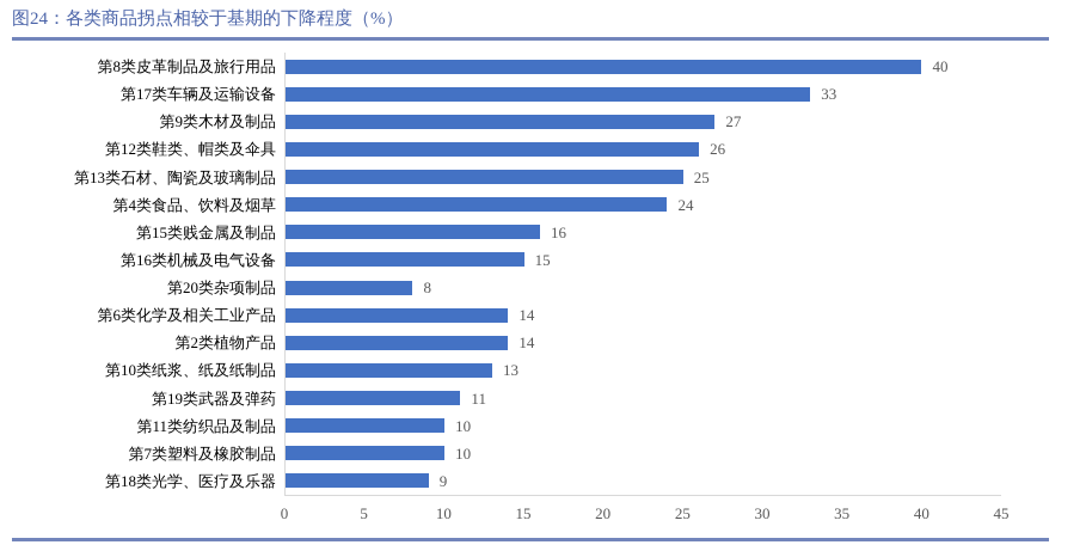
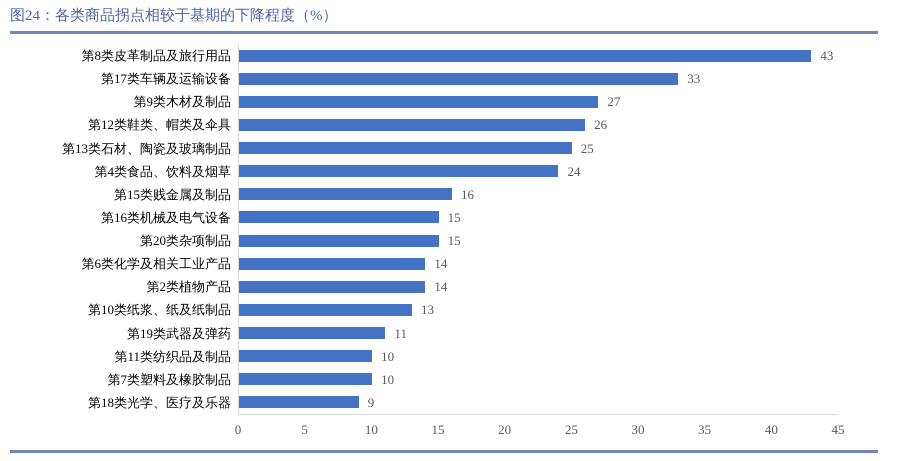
第8类皮革制品及旅行用品: 40 -> 43
第20类杂项制品: 8 -> 15
